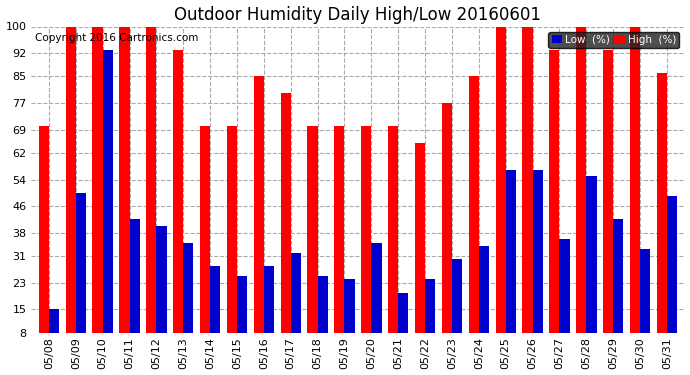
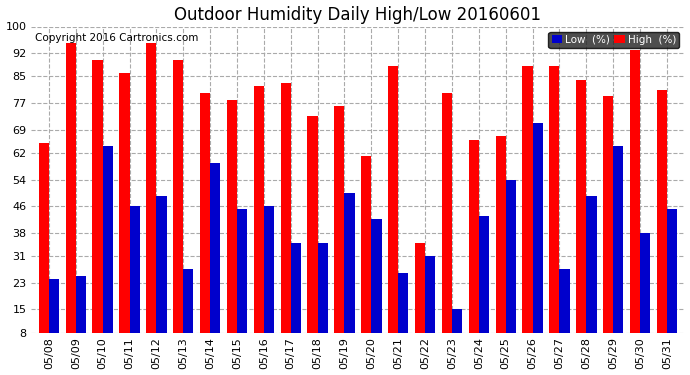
High (%)/05/08: 70 -> 65
Low (%)/05/08: 15 -> 24
High (%)/05/09: 100 -> 95
Low (%)/05/09: 50 -> 25
High (%)/05/10: 100 -> 90
Low (%)/05/10: 93 -> 64
High (%)/05/11: 100 -> 86
Low (%)/05/11: 42 -> 46
High (%)/05/12: 100 -> 95
Low (%)/05/12: 40 -> 49
High (%)/05/13: 93 -> 90
Low (%)/05/13: 35 -> 27
High (%)/05/14: 70 -> 80
Low (%)/05/14: 28 -> 59
High (%)/05/15: 70 -> 78
Low (%)/05/15: 25 -> 45
High (%)/05/16: 85 -> 82
Low (%)/05/16: 28 -> 46
High (%)/05/17: 80 -> 83
Low (%)/05/17: 32 -> 35
High (%)/05/18: 70 -> 73
Low (%)/05/18: 25 -> 35
High (%)/05/19: 70 -> 76
Low (%)/05/19: 24 -> 50
High (%)/05/20: 70 -> 61
Low (%)/05/20: 35 -> 42
High (%)/05/21: 70 -> 88
Low (%)/05/21: 20 -> 26
High (%)/05/22: 65 -> 35
Low (%)/05/22: 24 -> 31
High (%)/05/23: 77 -> 80
Low (%)/05/23: 30 -> 15
High (%)/05/24: 85 -> 66
Low (%)/05/24: 34 -> 43
High (%)/05/25: 100 -> 67
Low (%)/05/25: 57 -> 54
High (%)/05/26: 100 -> 88
Low (%)/05/26: 57 -> 71
High (%)/05/27: 93 -> 88
Low (%)/05/27: 36 -> 27
High (%)/05/28: 100 -> 84
Low (%)/05/28: 55 -> 49
High (%)/05/29: 93 -> 79
Low (%)/05/29: 42 -> 64
High (%)/05/30: 100 -> 93
Low (%)/05/30: 33 -> 38
High (%)/05/31: 86 -> 81
Low (%)/05/31: 49 -> 45
